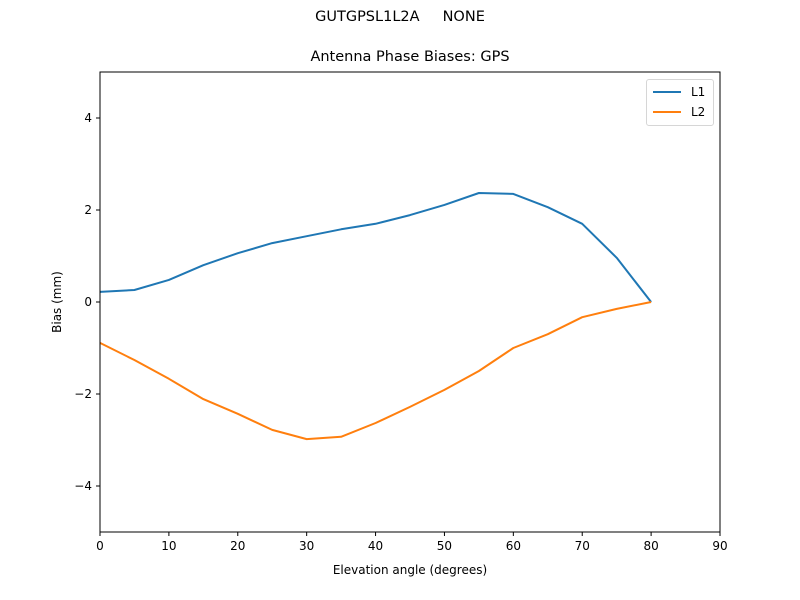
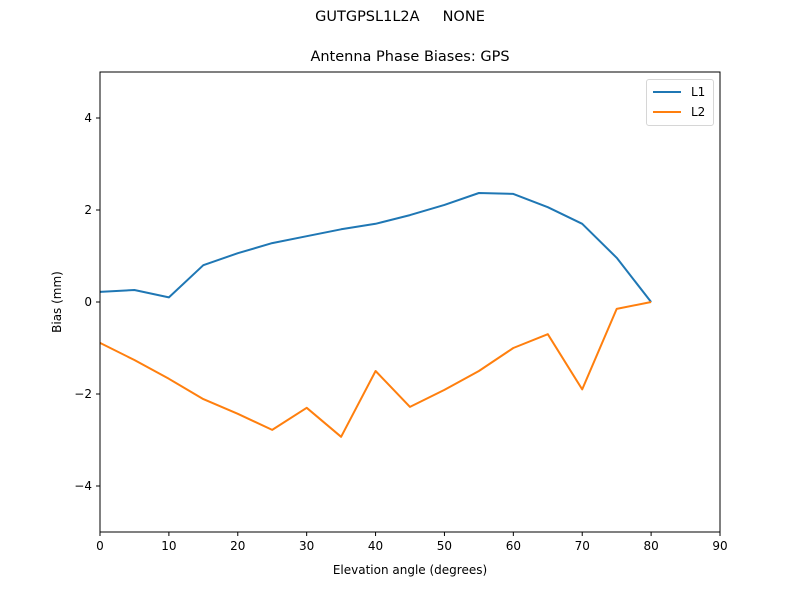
L1/10: 0.5 -> 0.1
L2/30: -3.0 -> -2.3
L2/40: -2.6 -> -1.5
L2/70: -0.3 -> -1.9
